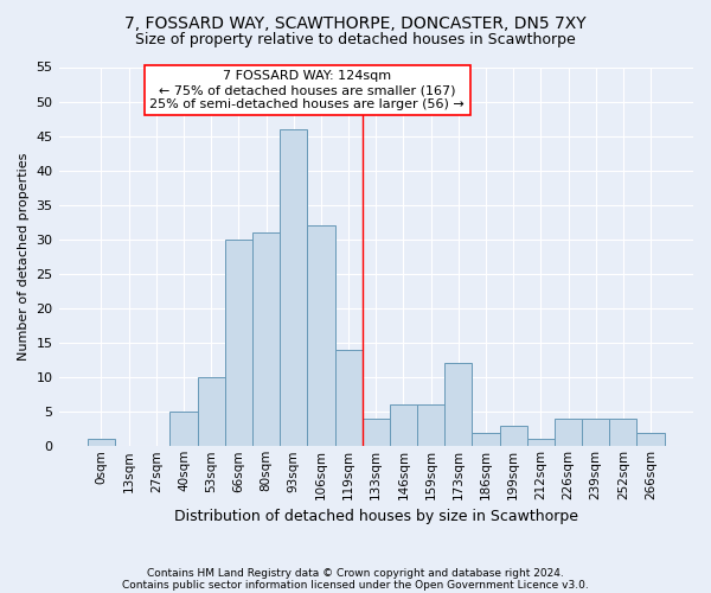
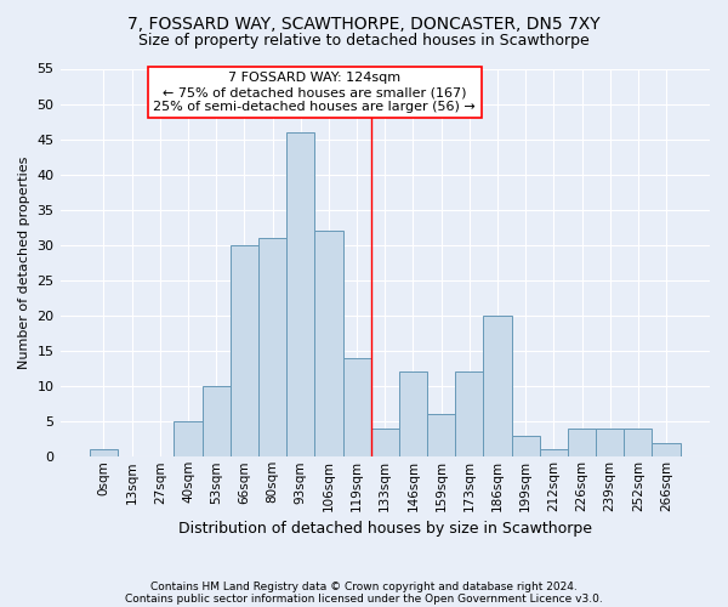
146sqm: 6 -> 12
186sqm: 2 -> 20
